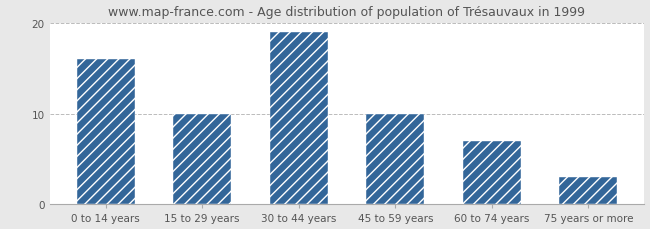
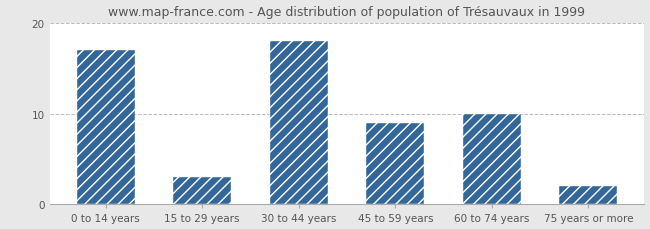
0 to 14 years: 16 -> 17
15 to 29 years: 10 -> 3
30 to 44 years: 19 -> 18
45 to 59 years: 10 -> 9
60 to 74 years: 7 -> 10
75 years or more: 3 -> 2
